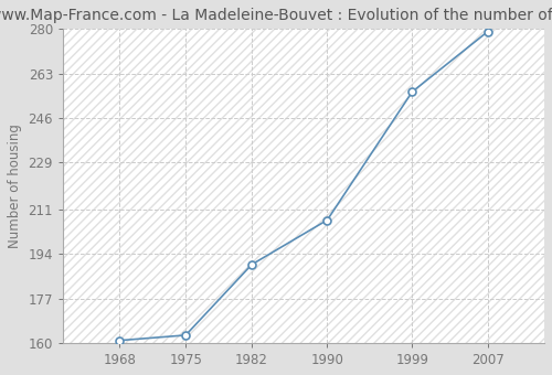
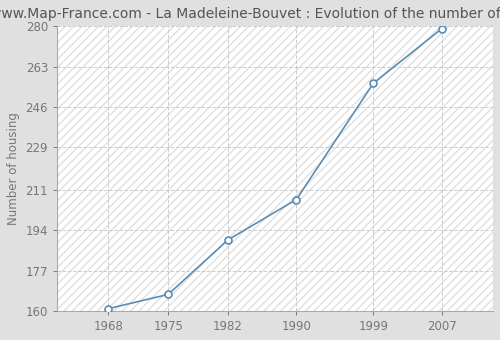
1975: 163 -> 167
